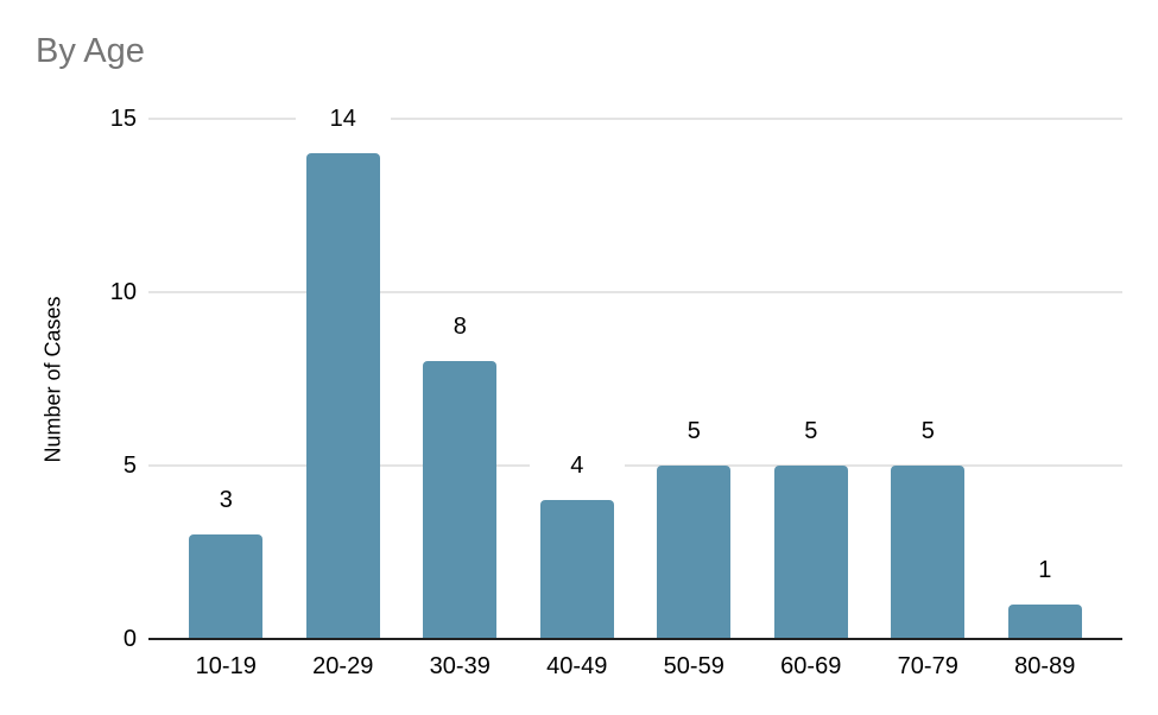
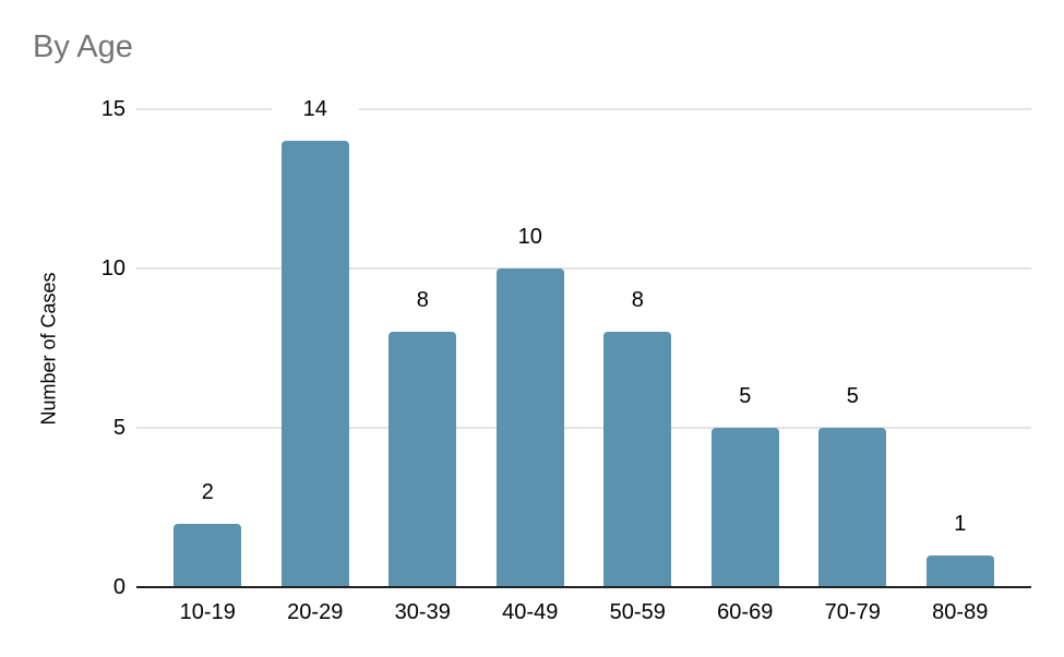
10-19: 3 -> 2
40-49: 4 -> 10
50-59: 5 -> 8
